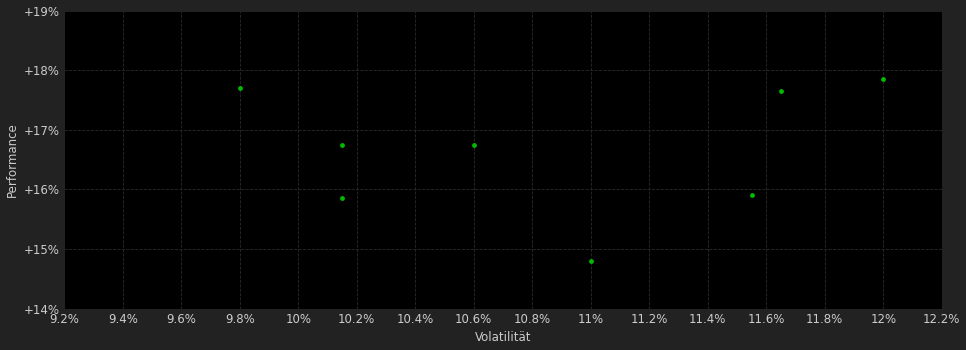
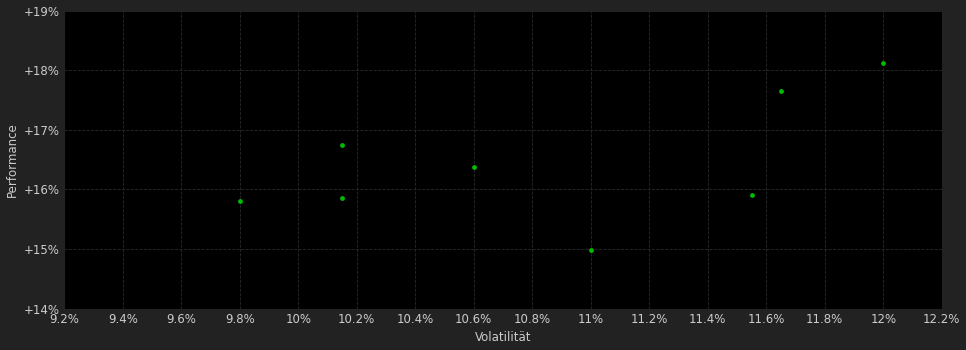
9.8%: 17.70% -> 15.80%
10.6%: 16.75% -> 16.38%
11%: 14.80% -> 14.98%
12%: 17.85% -> 18.12%
